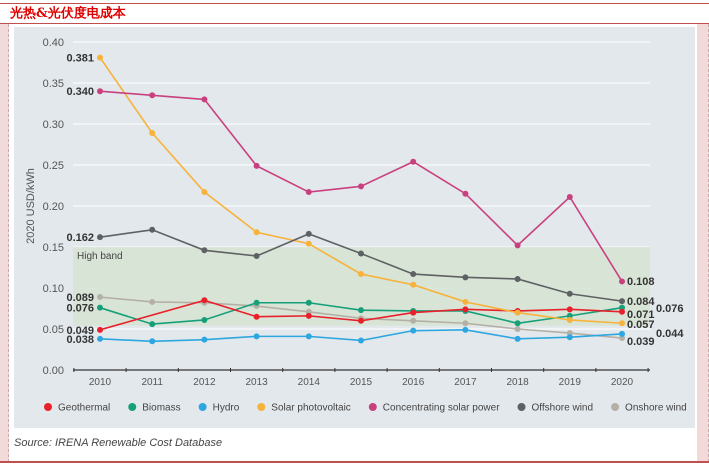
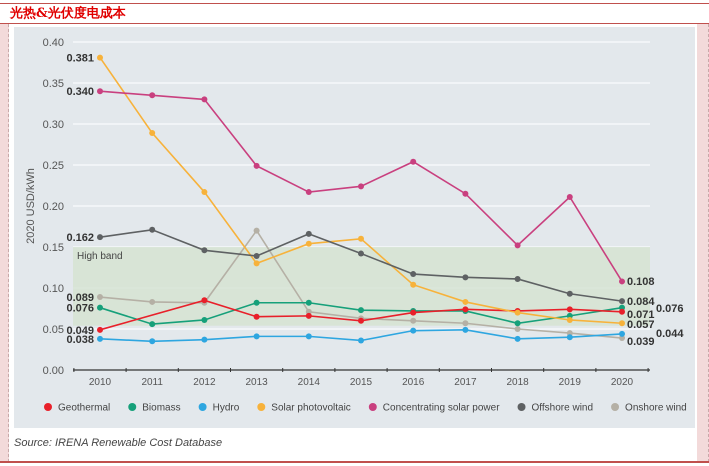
Solar photovoltaic/2013: 0.17 -> 0.13
Onshore wind/2013: 0.08 -> 0.17
Solar photovoltaic/2015: 0.12 -> 0.16
